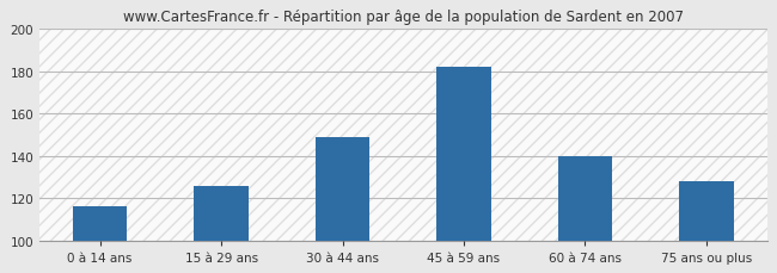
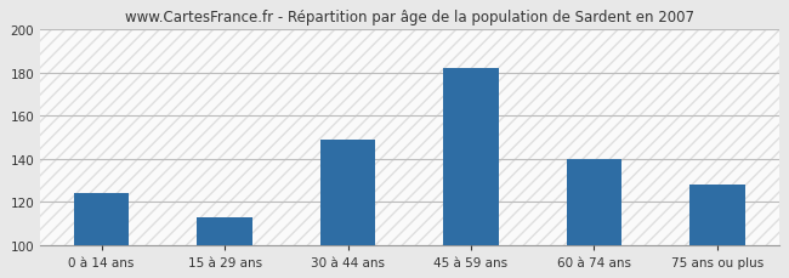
0 à 14 ans: 116 -> 124
15 à 29 ans: 126 -> 113
